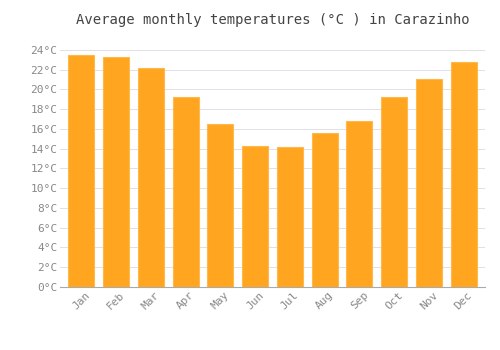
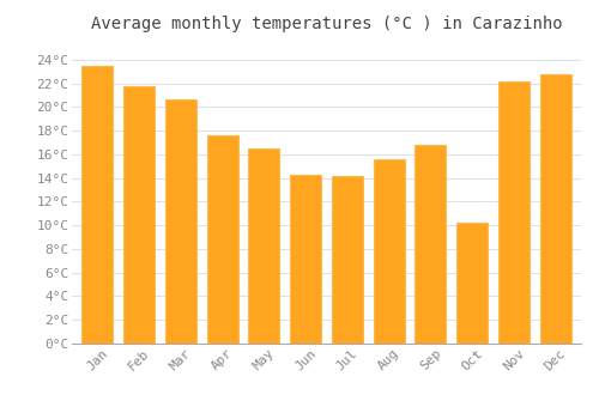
Feb: 23.3°C -> 21.8°C
Mar: 22.2°C -> 20.6°C
Apr: 19.2°C -> 17.6°C
Oct: 19.2°C -> 10.2°C
Nov: 21.0°C -> 22.2°C
